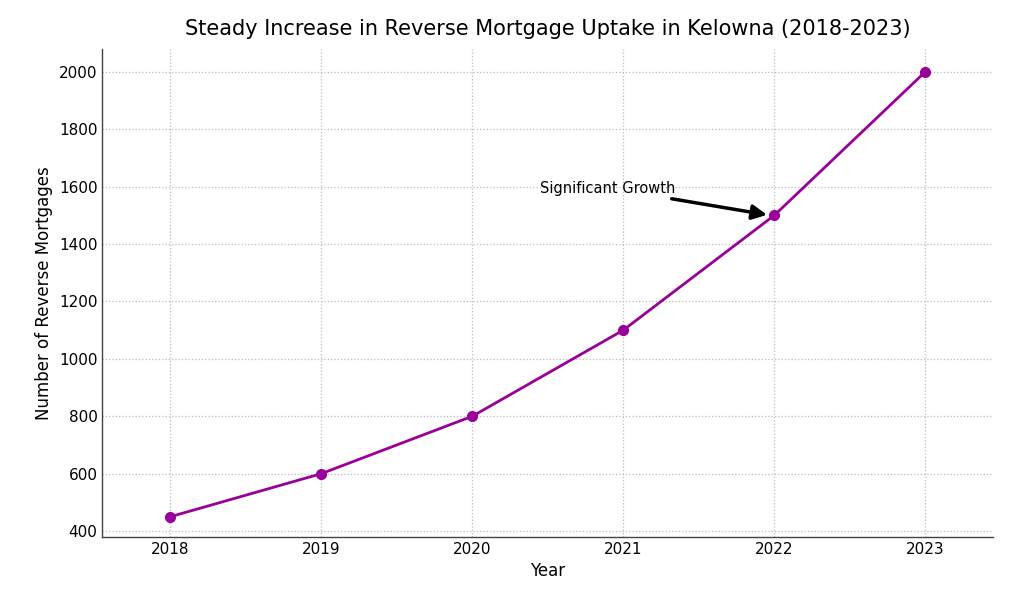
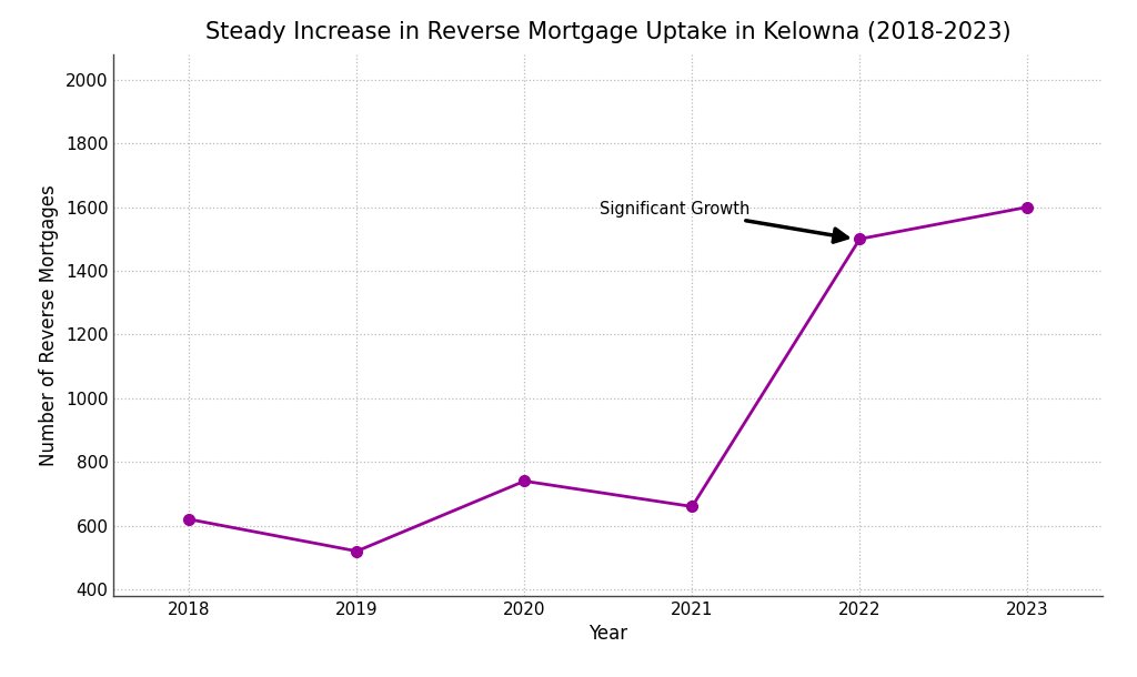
2018: 450 -> 620
2019: 600 -> 520
2020: 800 -> 740
2021: 1100 -> 660
2023: 2000 -> 1600
